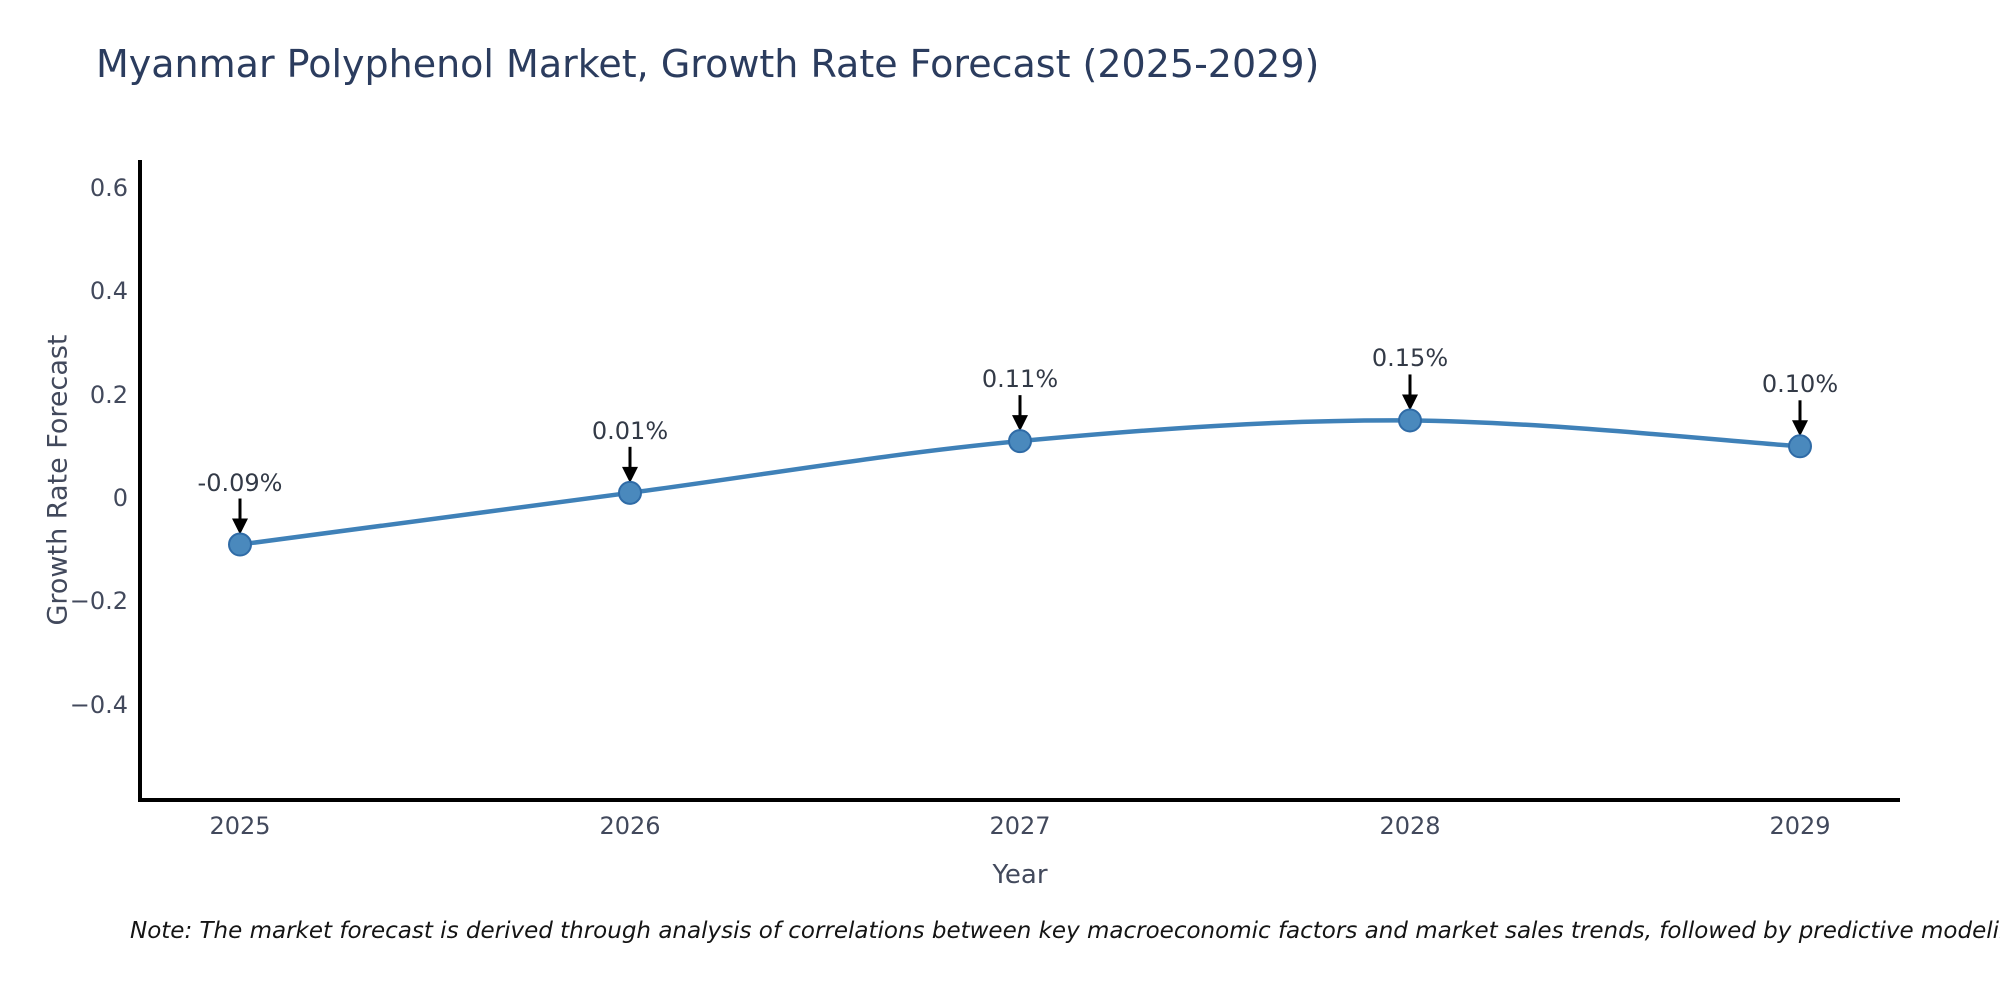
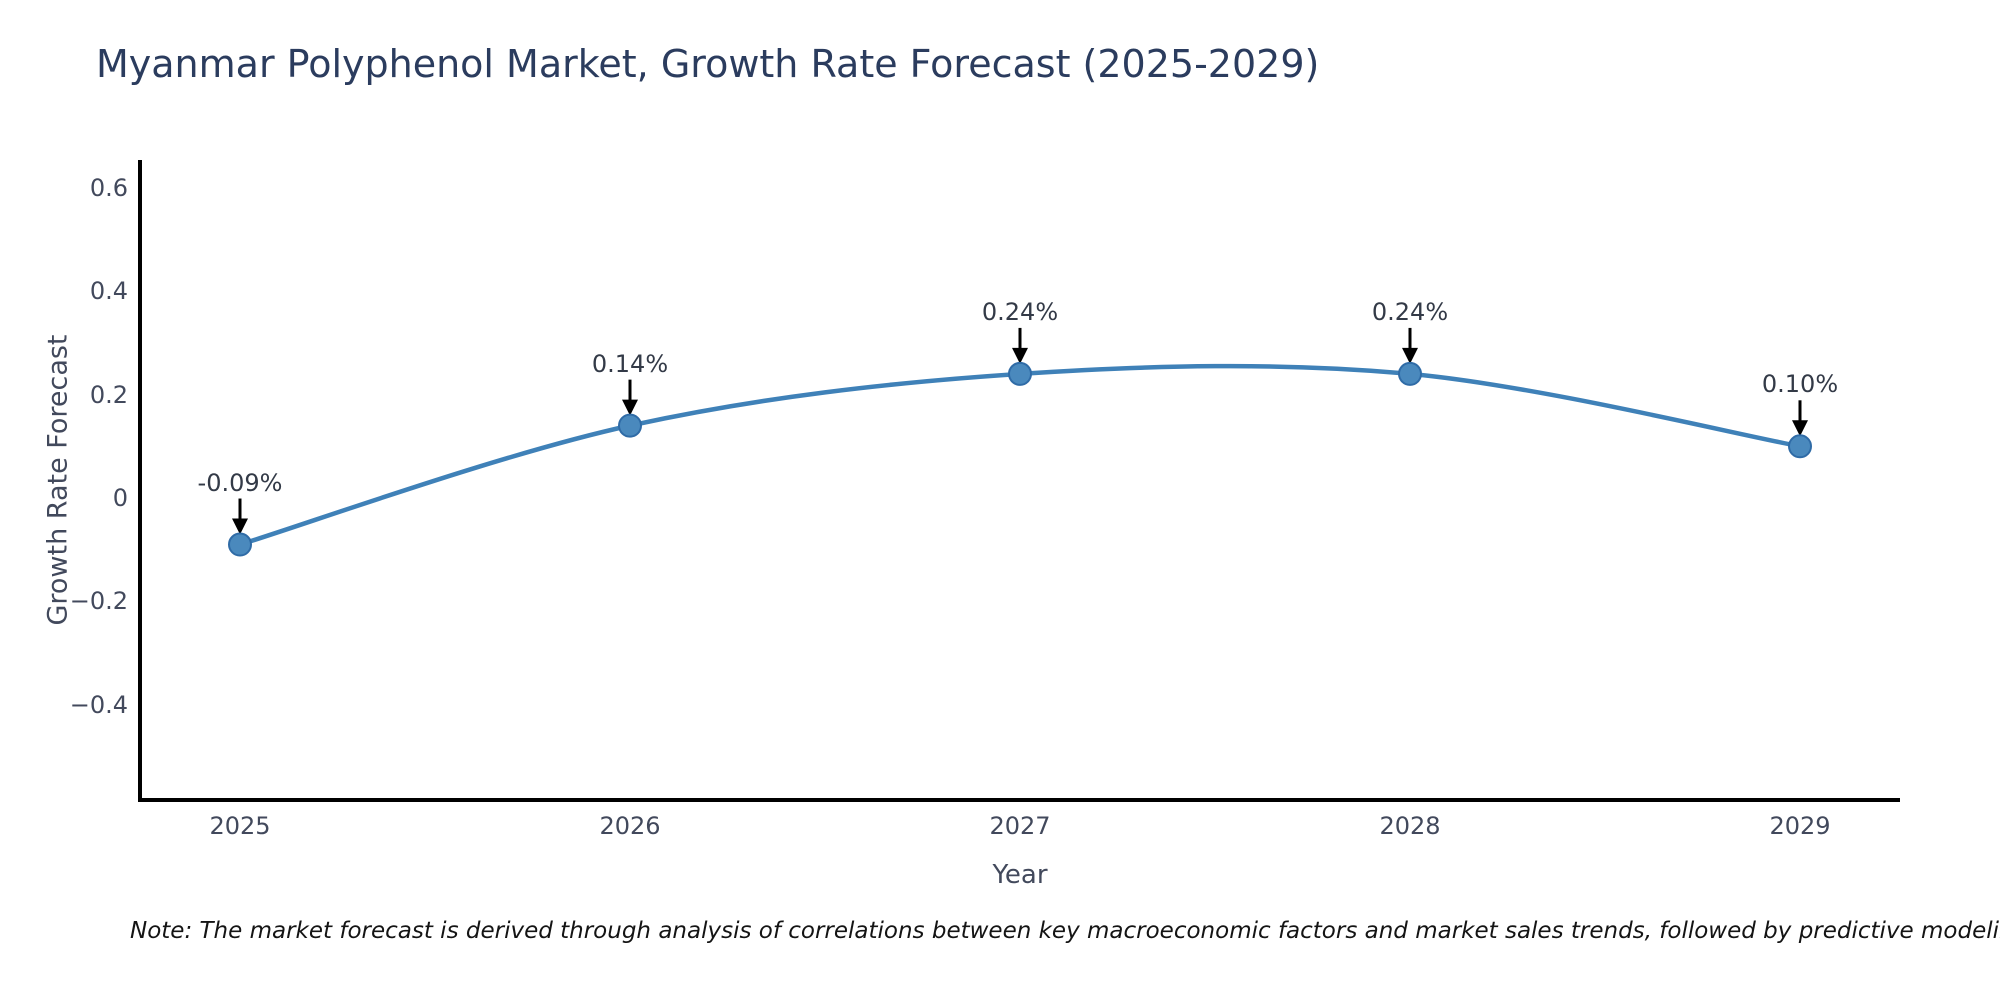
2026: 0.01% -> 0.14%
2027: 0.11% -> 0.24%
2028: 0.15% -> 0.24%
